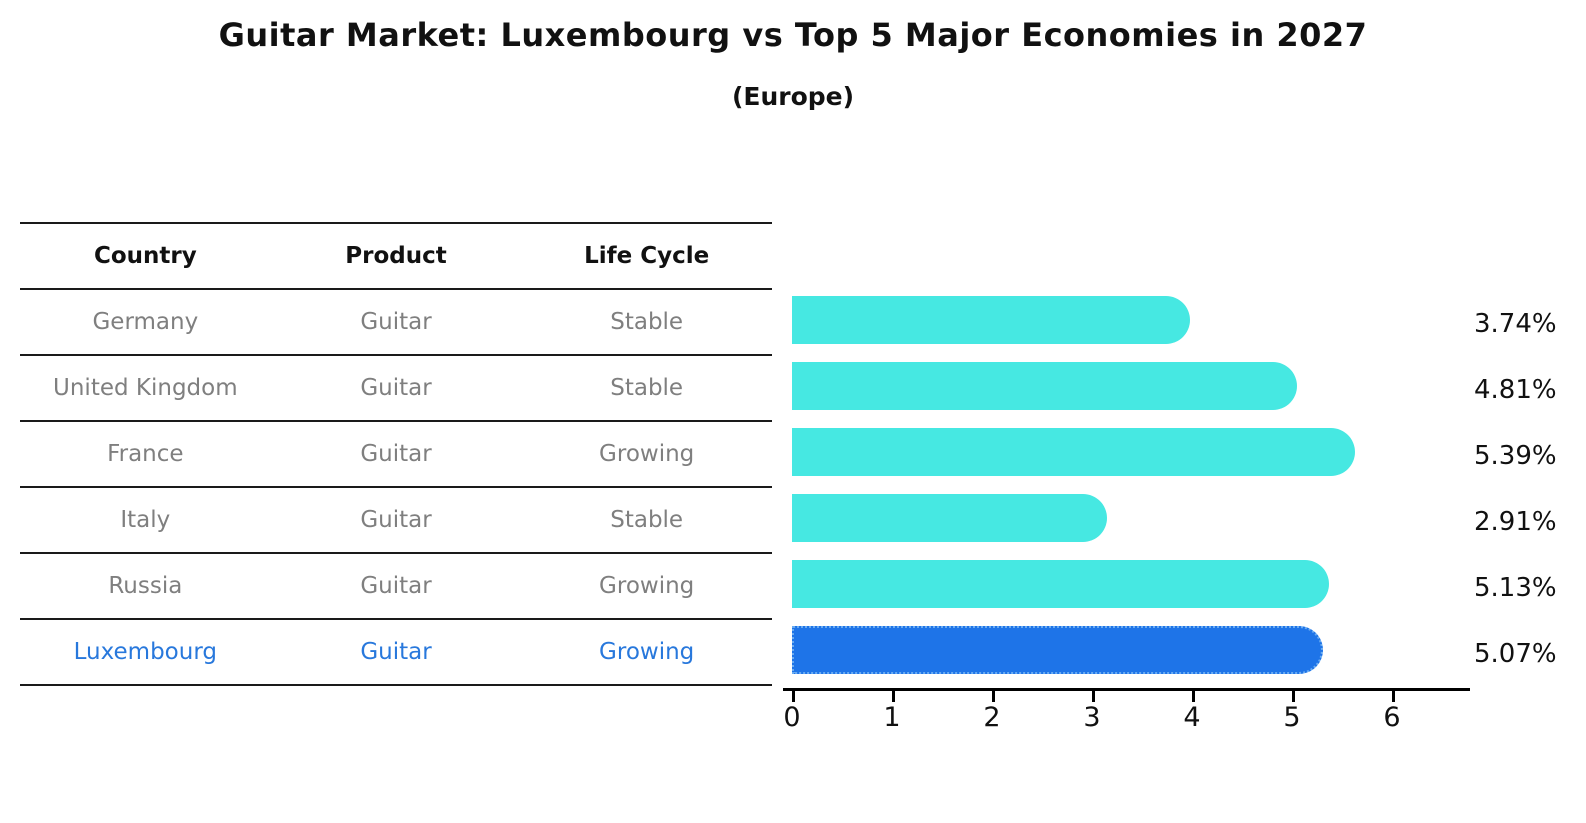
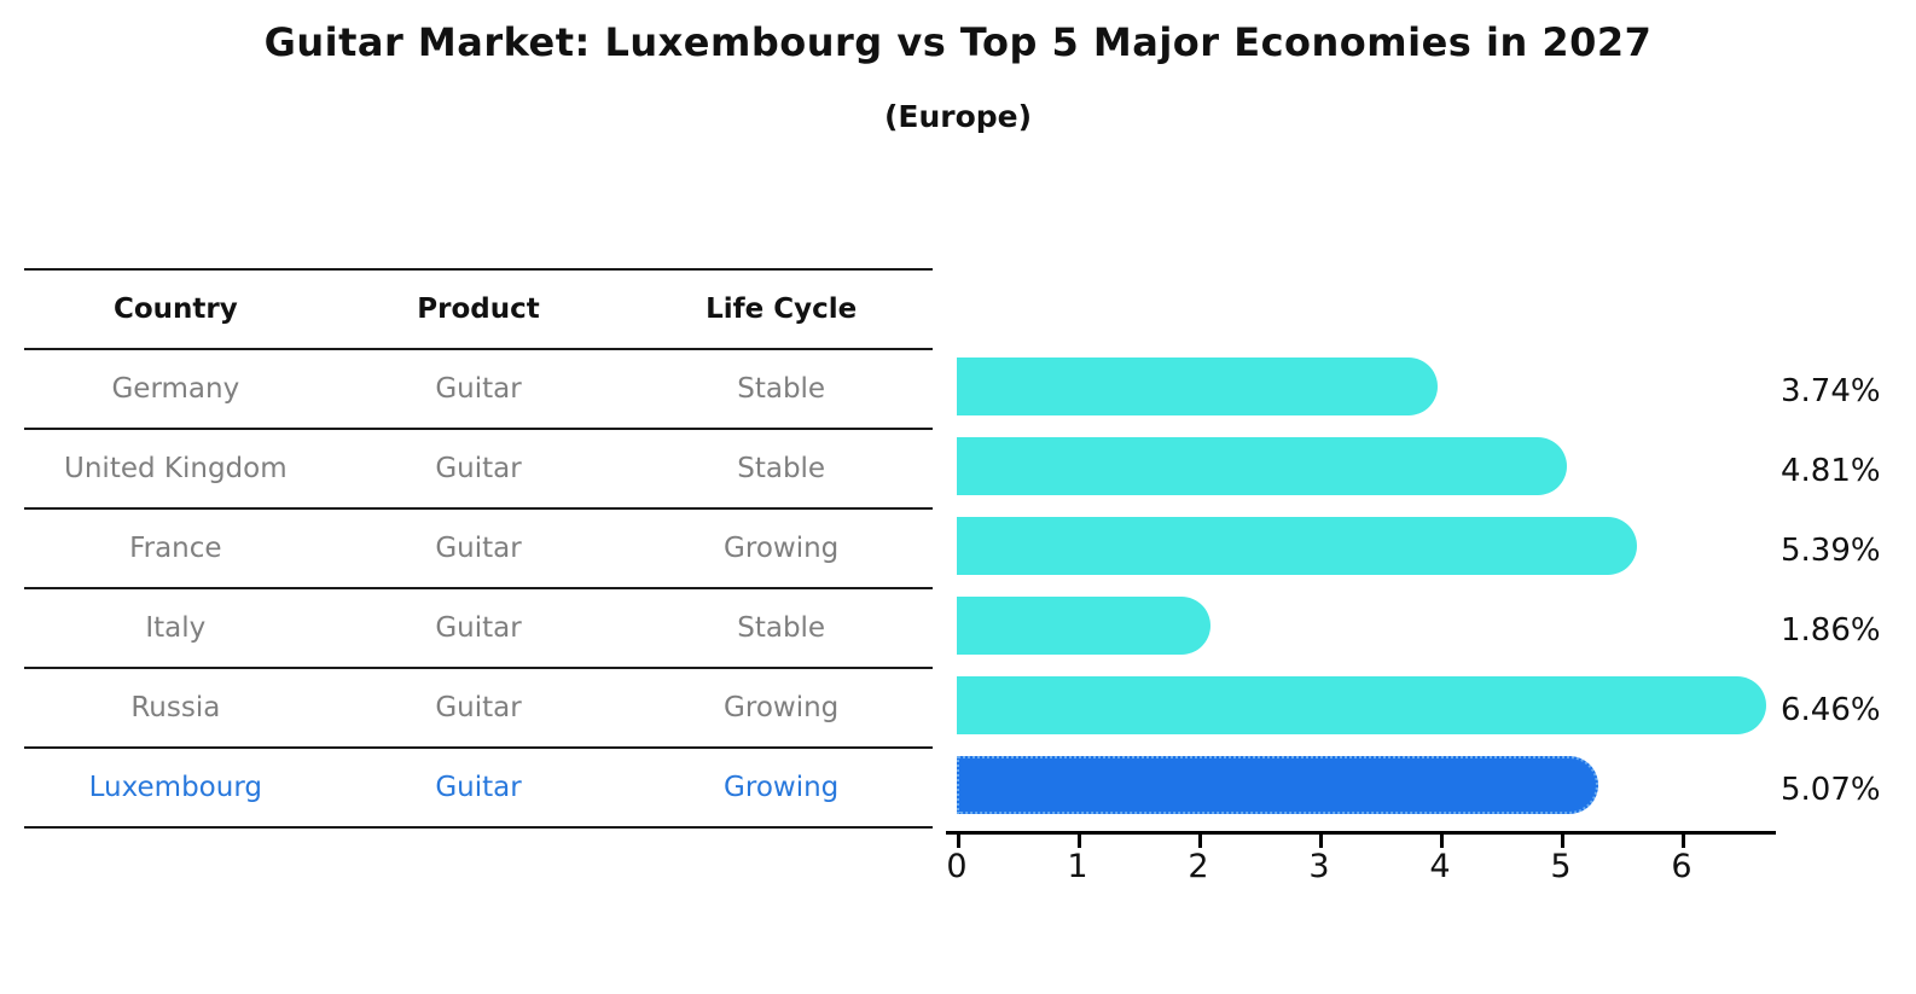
Italy: 2.91% -> 1.86%
Russia: 5.13% -> 6.46%
